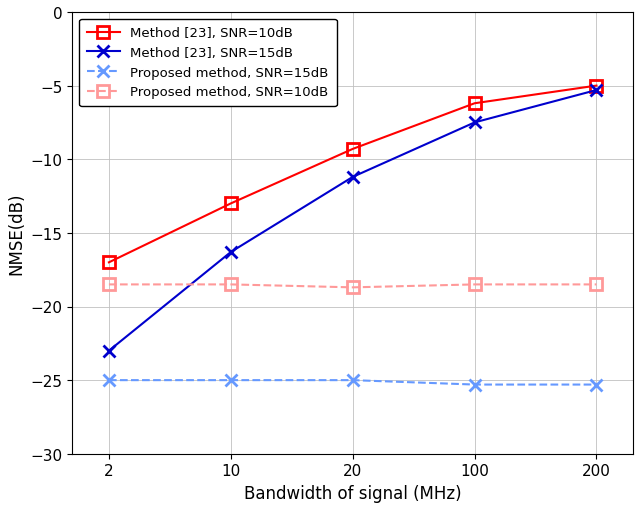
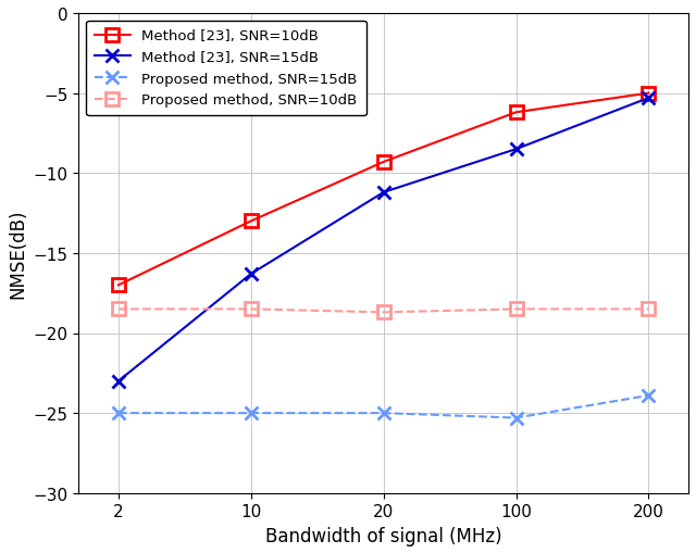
Method [23], SNR=15dB/100: -7.5 -> -8.5
Proposed method, SNR=15dB/200: -25.3 -> -23.9
